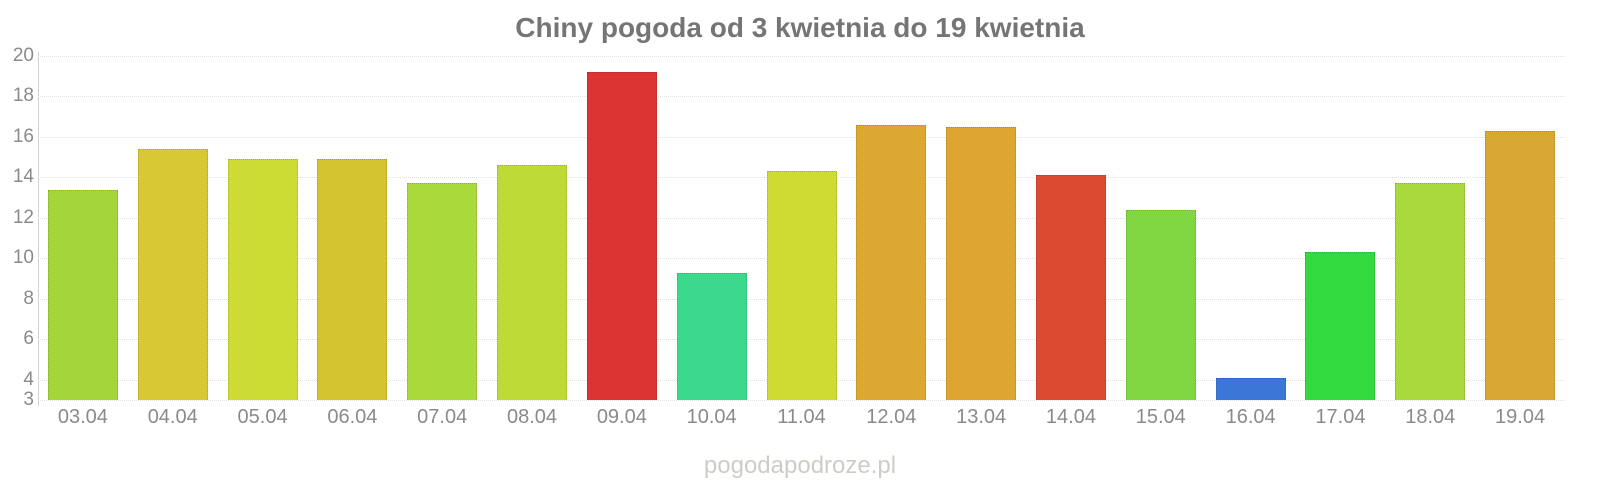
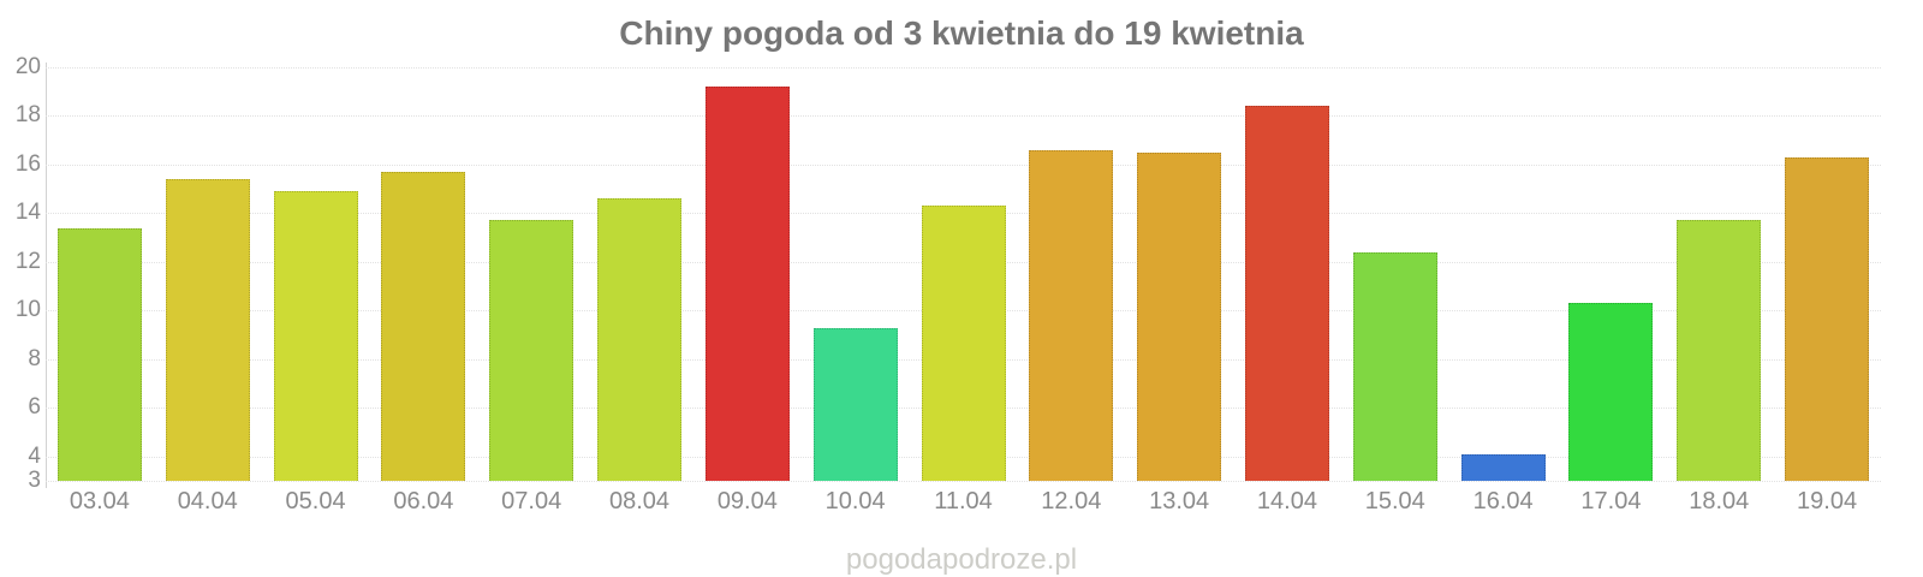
06.04: 14.9 -> 15.7
14.04: 14.1 -> 18.4
